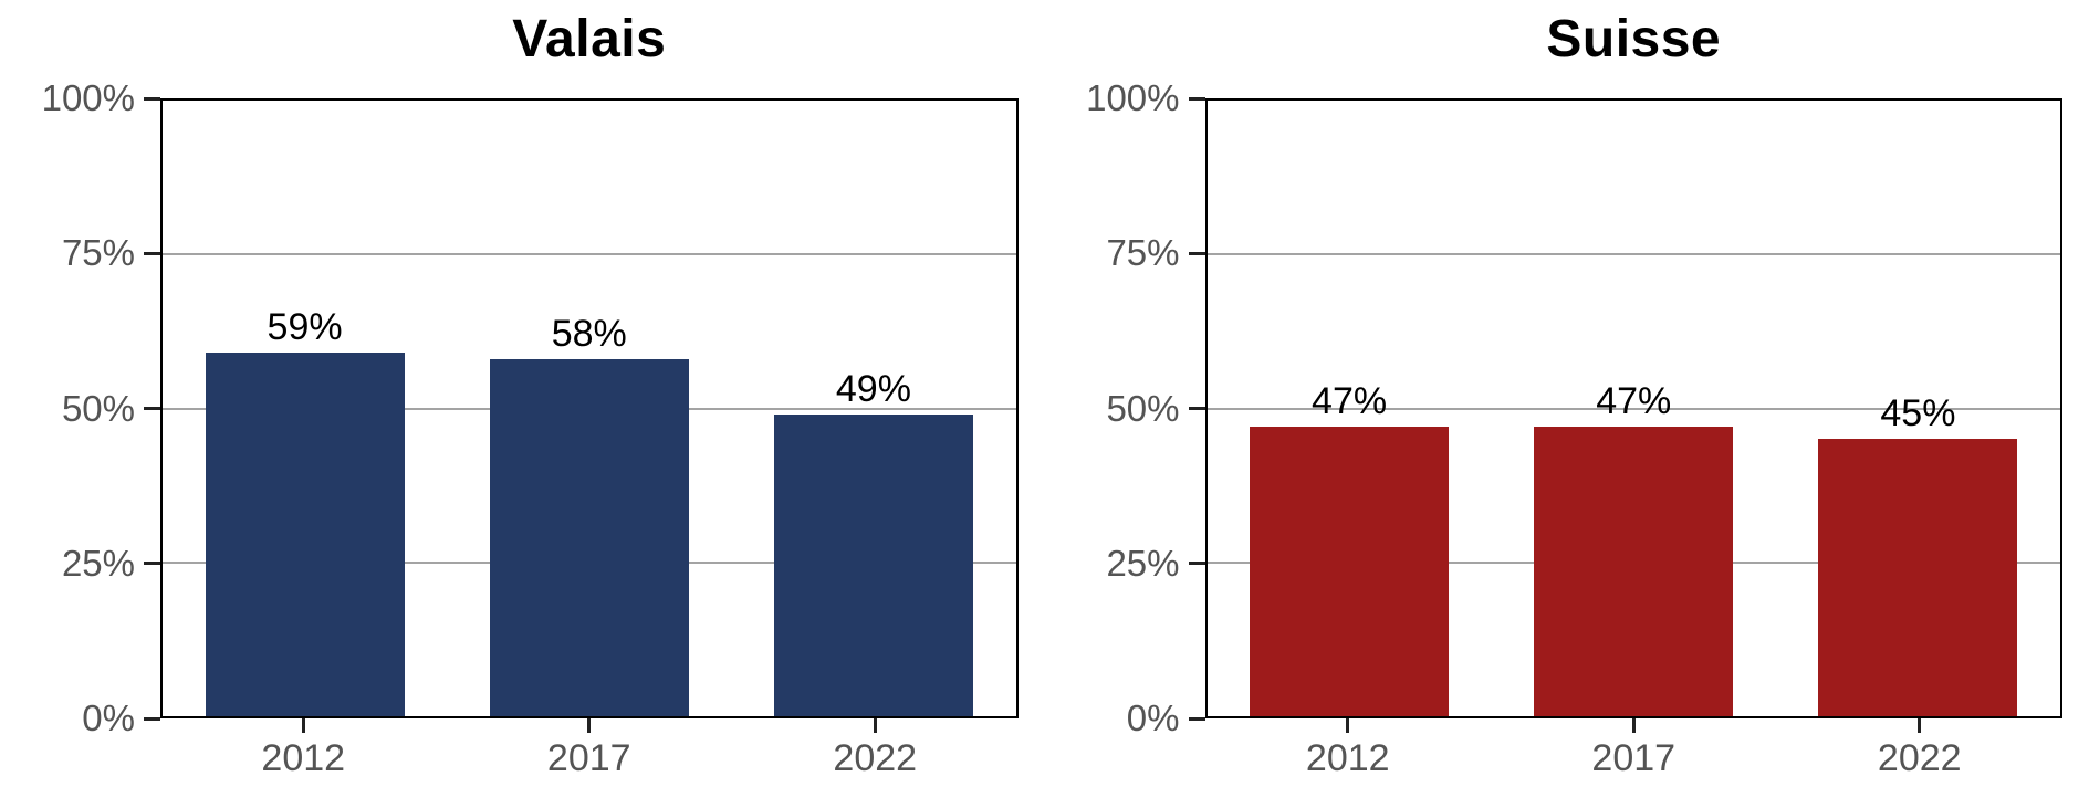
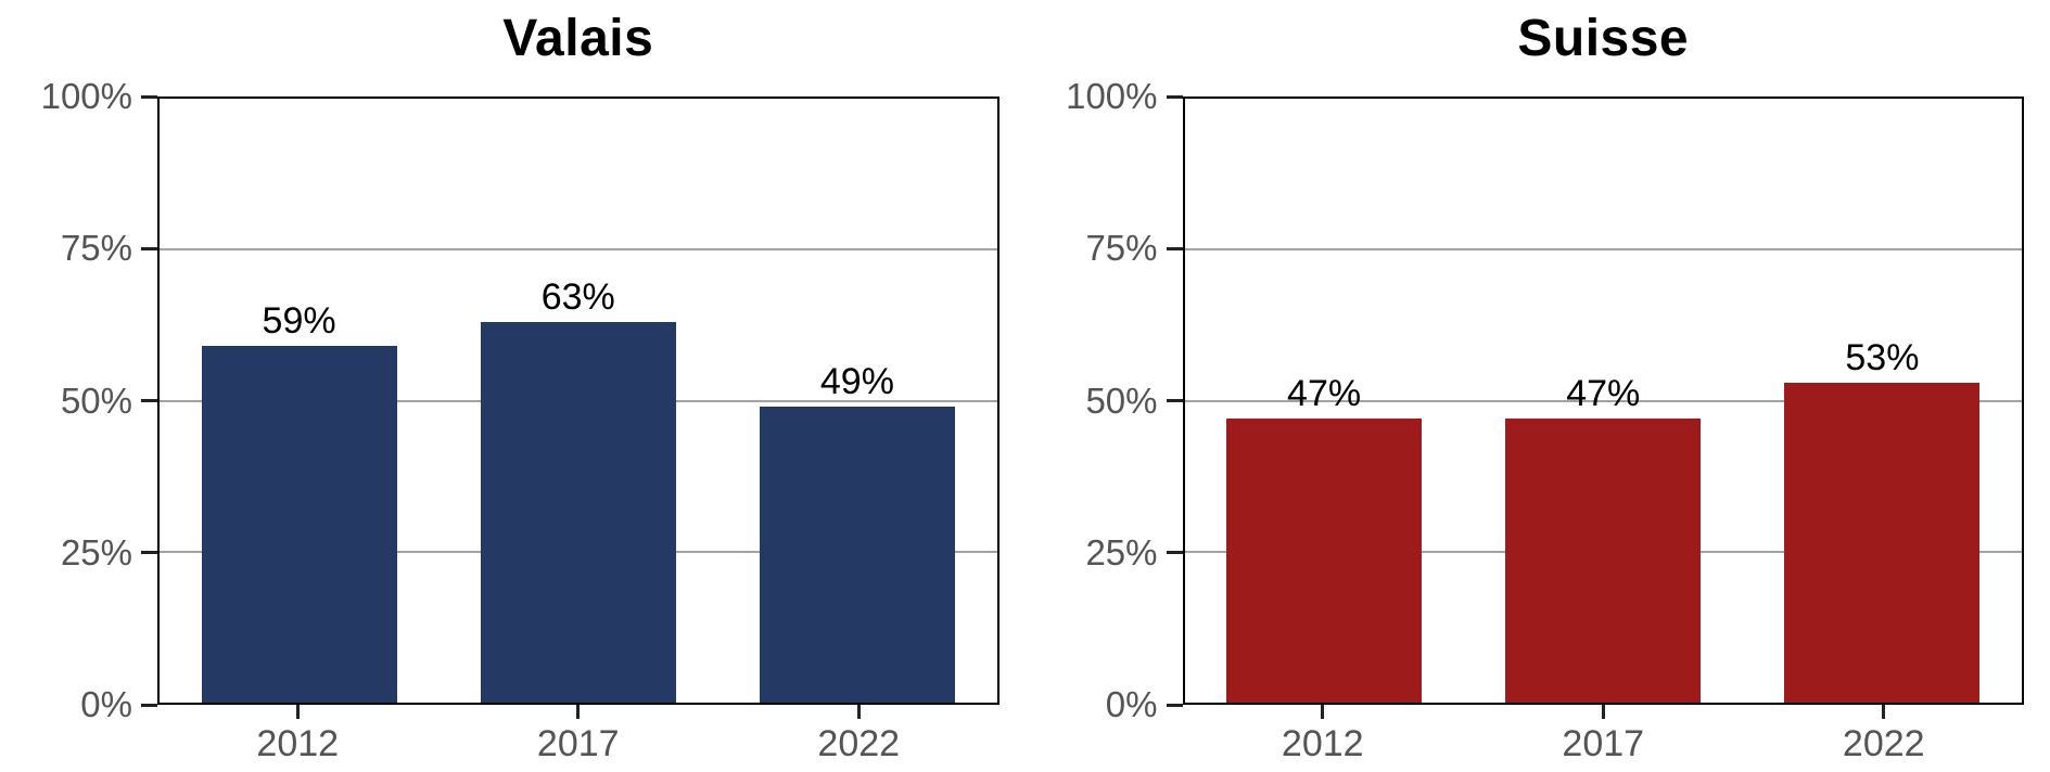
Valais/2017: 58% -> 63%
Suisse/2022: 45% -> 53%
